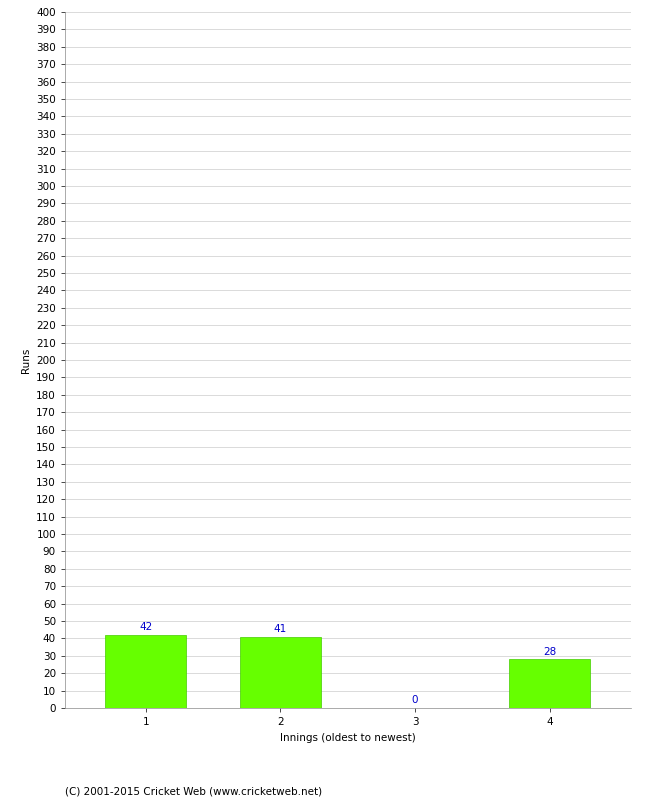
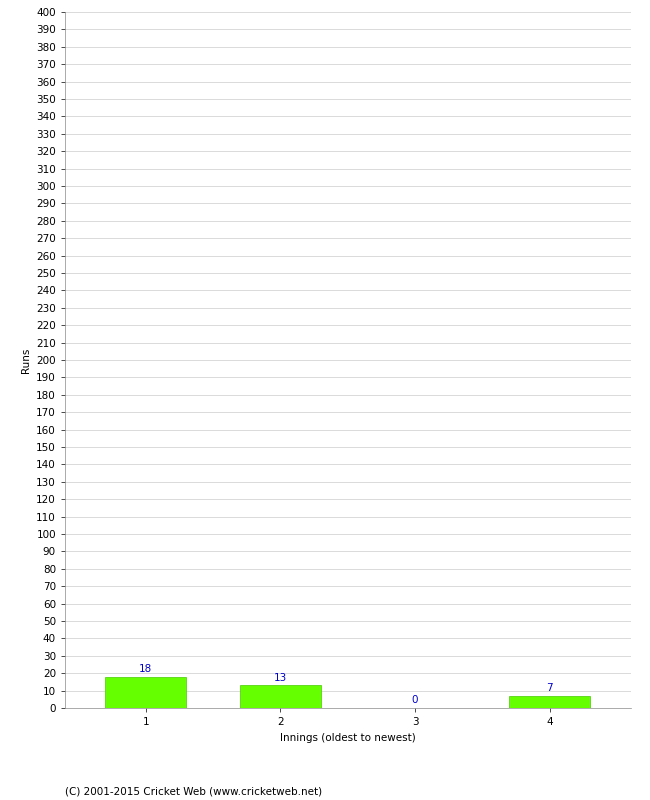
1: 42 -> 18
2: 41 -> 13
4: 28 -> 7
